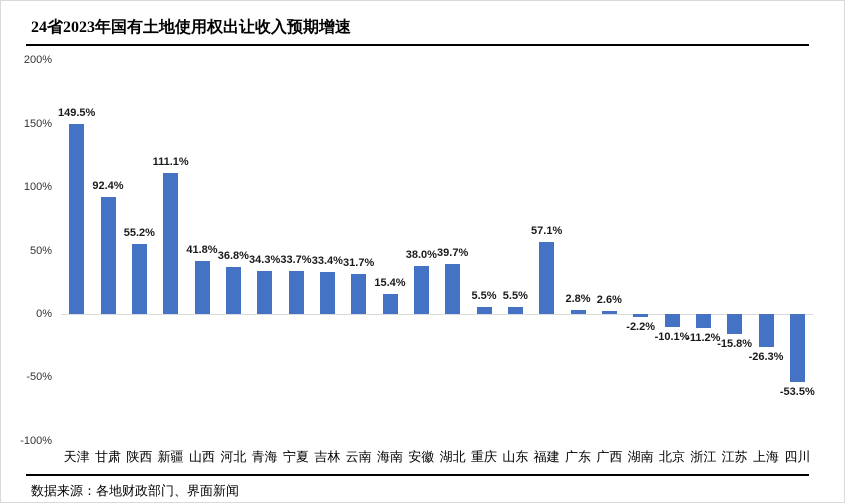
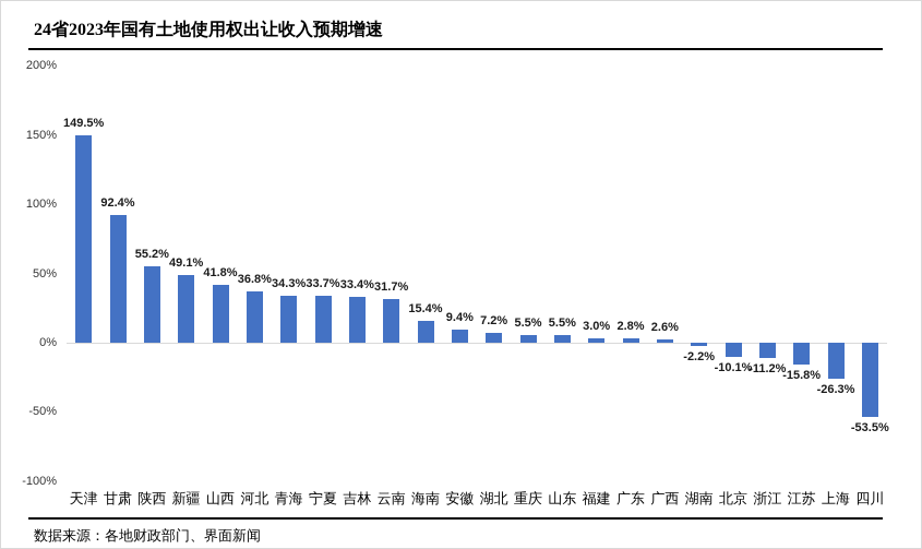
新疆: 111.1% -> 49.1%
安徽: 38.0% -> 9.4%
湖北: 39.7% -> 7.2%
福建: 57.1% -> 3.0%
